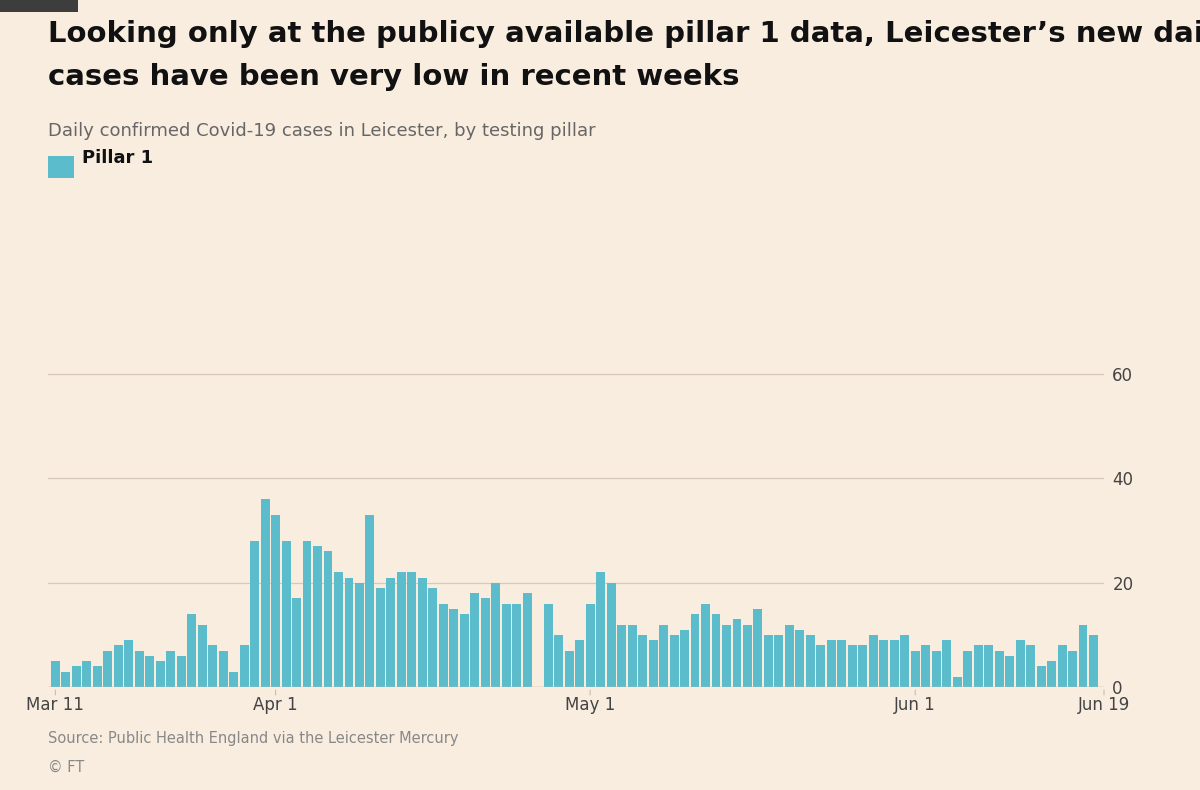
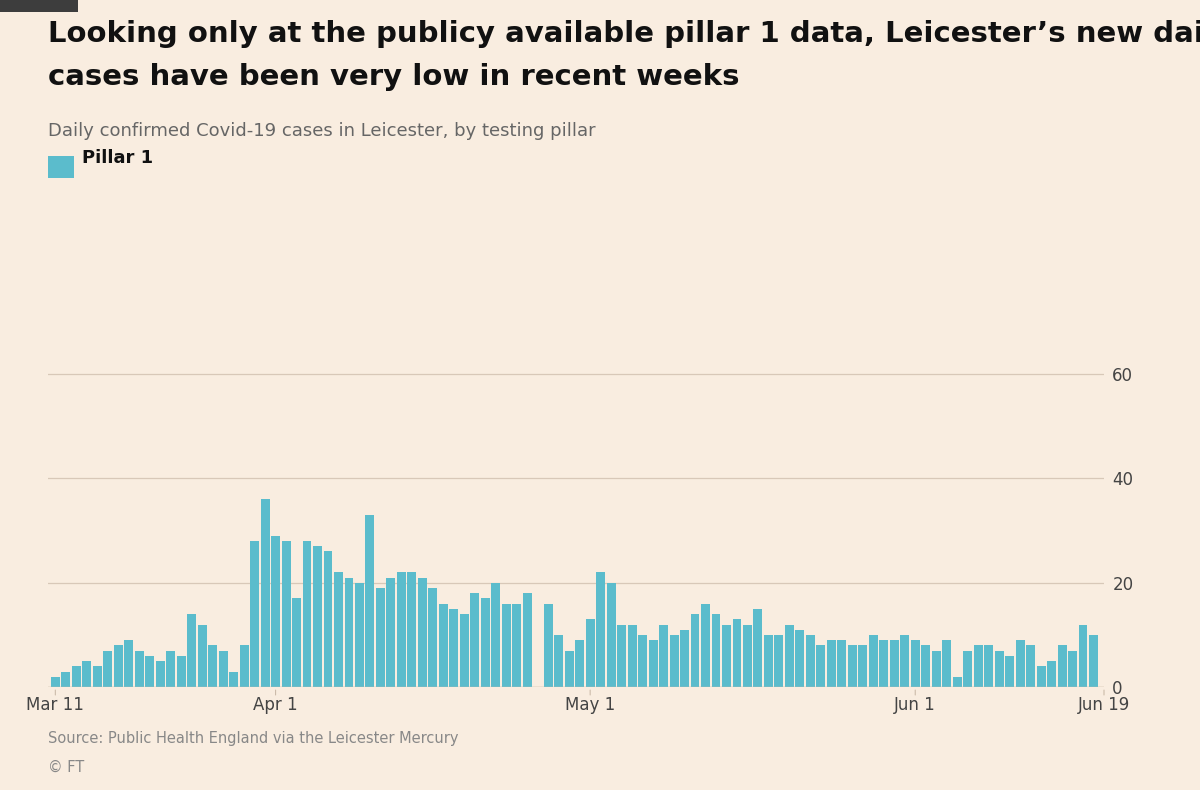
Mar 11: 5 -> 2
Apr 1: 33 -> 29
May 1: 16 -> 13
Jun 1: 7 -> 9
